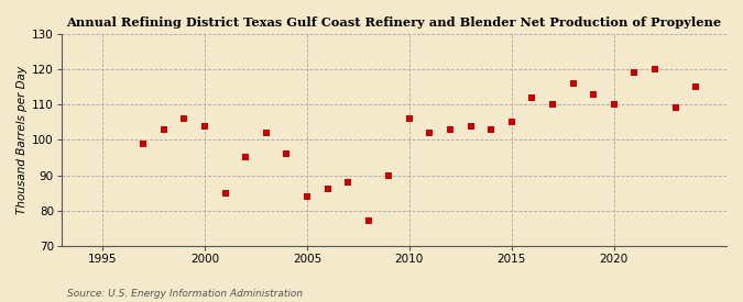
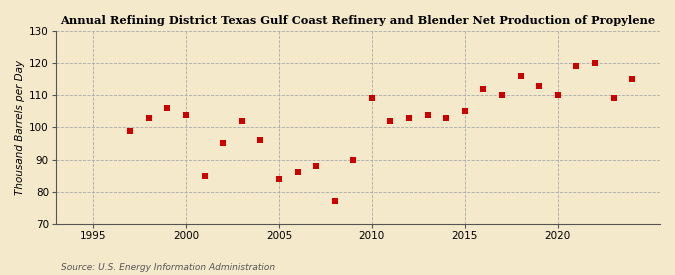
2010: 106 -> 109
